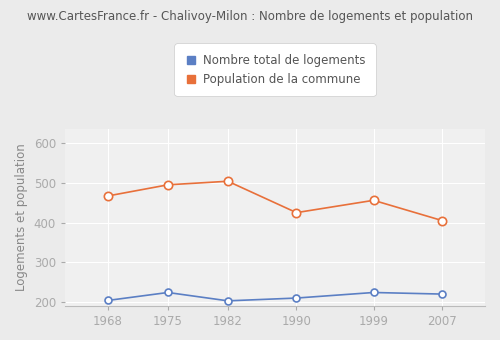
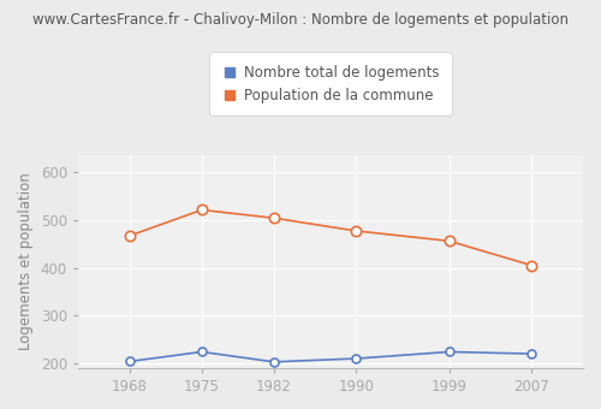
Population de la commune/1975: 495 -> 521
Population de la commune/1990: 425 -> 477
